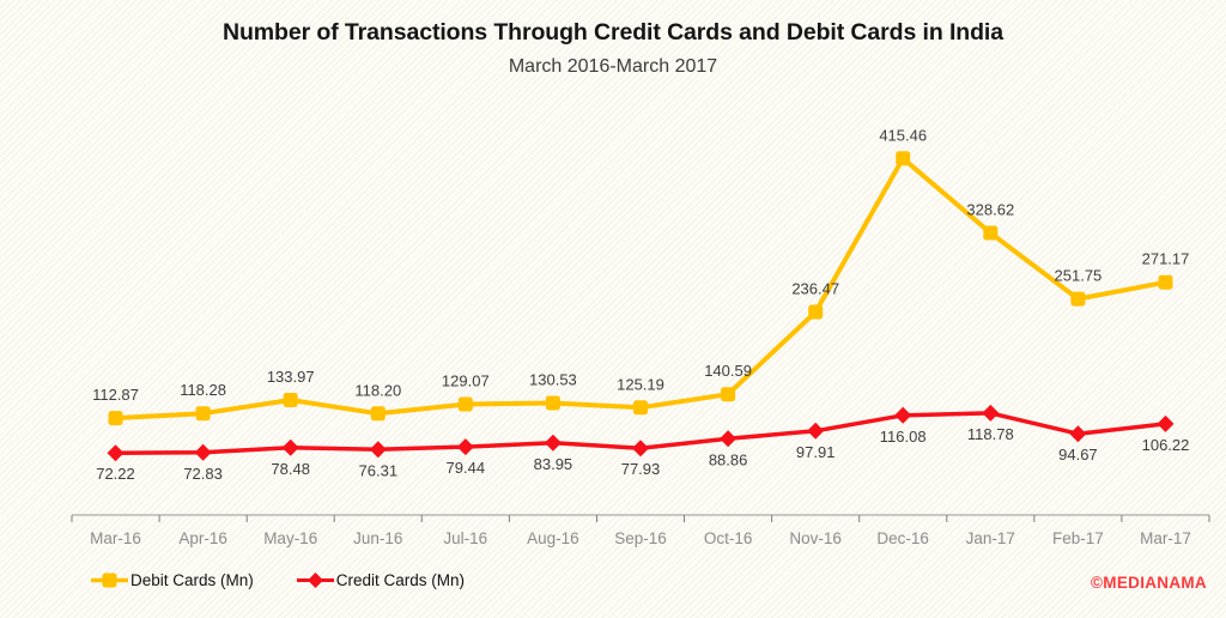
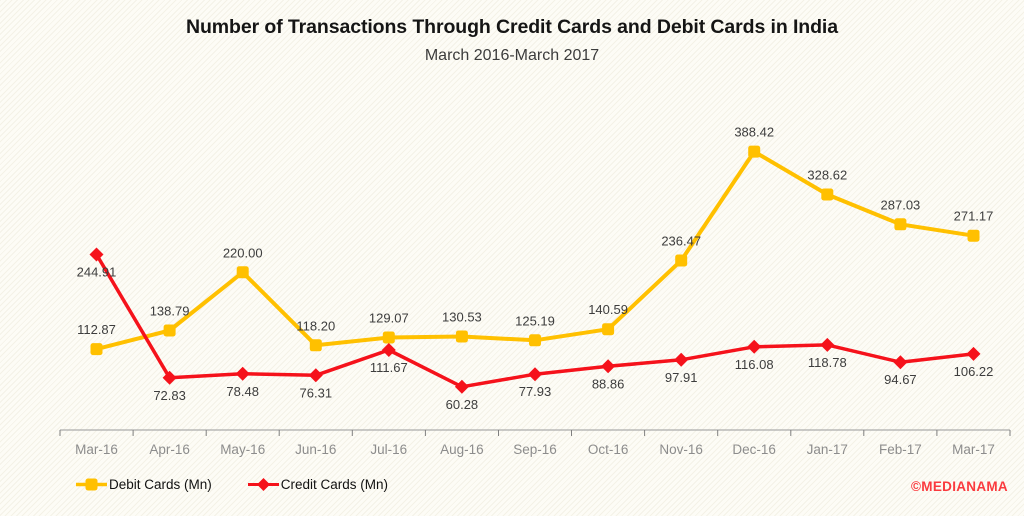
Credit Cards (Mn)/Mar-16: 72.22 -> 244.91
Debit Cards (Mn)/Apr-16: 118.28 -> 138.79
Debit Cards (Mn)/May-16: 133.97 -> 220.00
Credit Cards (Mn)/Jul-16: 79.44 -> 111.67
Credit Cards (Mn)/Aug-16: 83.95 -> 60.28
Debit Cards (Mn)/Dec-16: 415.46 -> 388.42
Debit Cards (Mn)/Feb-17: 251.75 -> 287.03
